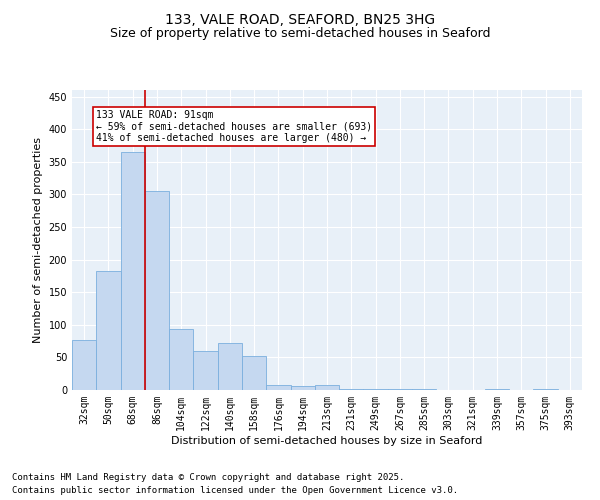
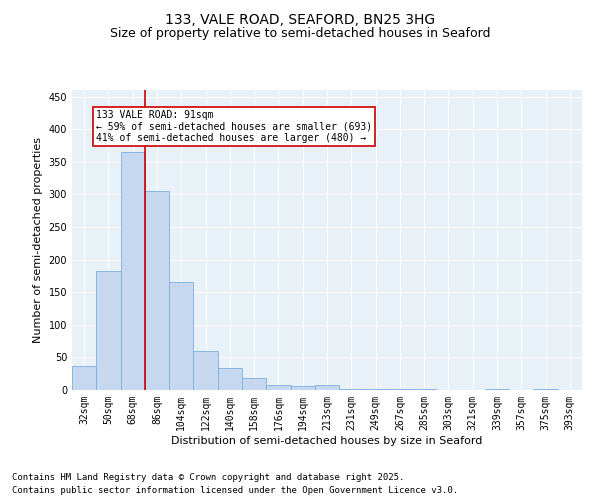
32sqm: 76 -> 37
104sqm: 94 -> 165
140sqm: 72 -> 33
158sqm: 52 -> 18
